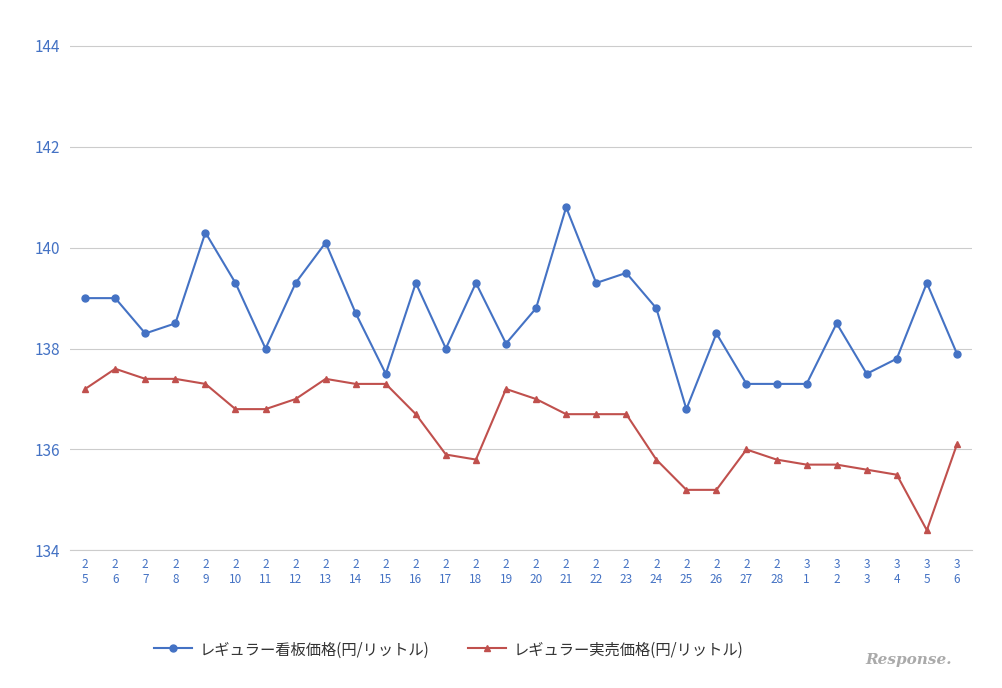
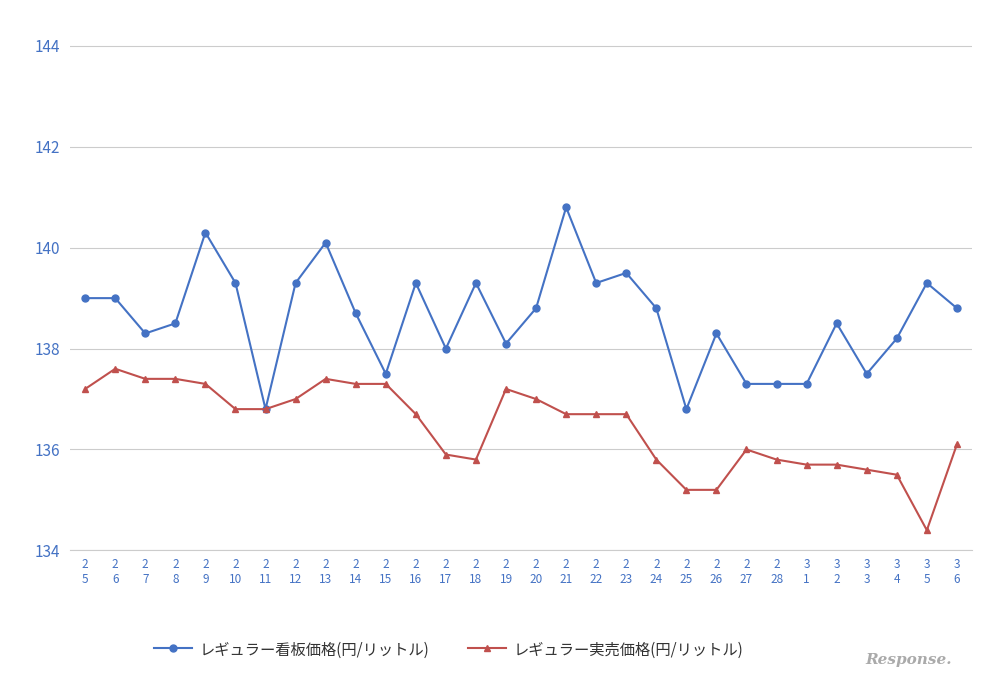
レギュラー看板価格(円/リットル)/2 11: 138.0 -> 136.8
レギュラー看板価格(円/リットル)/3 4: 137.8 -> 138.2
レギュラー看板価格(円/リットル)/3 6: 137.9 -> 138.8
